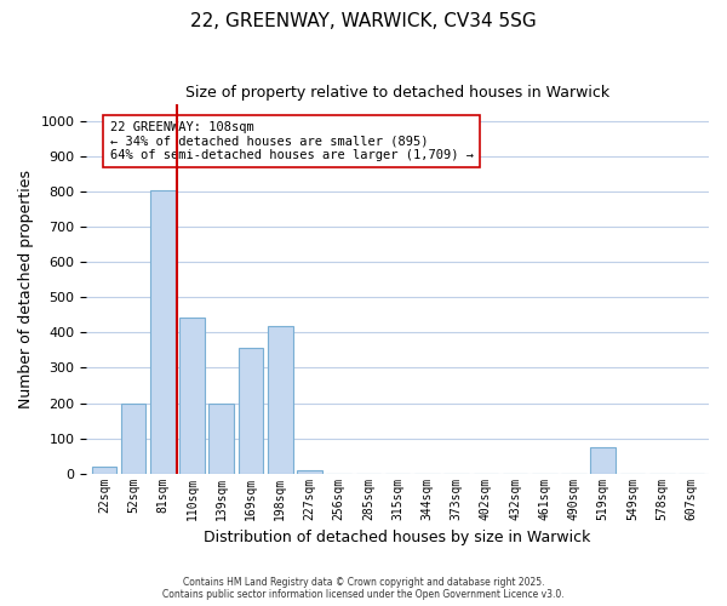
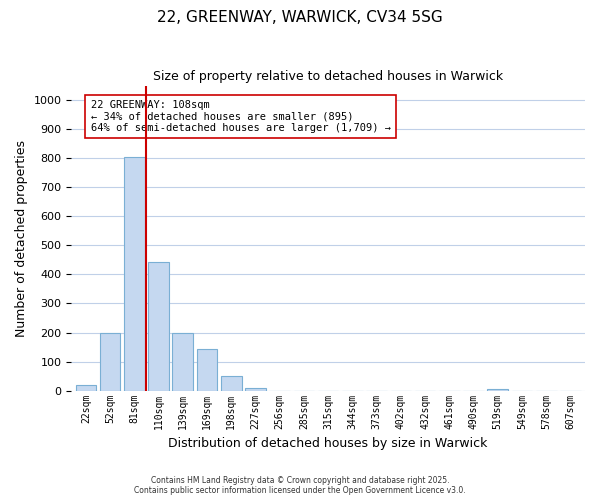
169sqm: 355 -> 143
198sqm: 420 -> 50
519sqm: 75 -> 5
